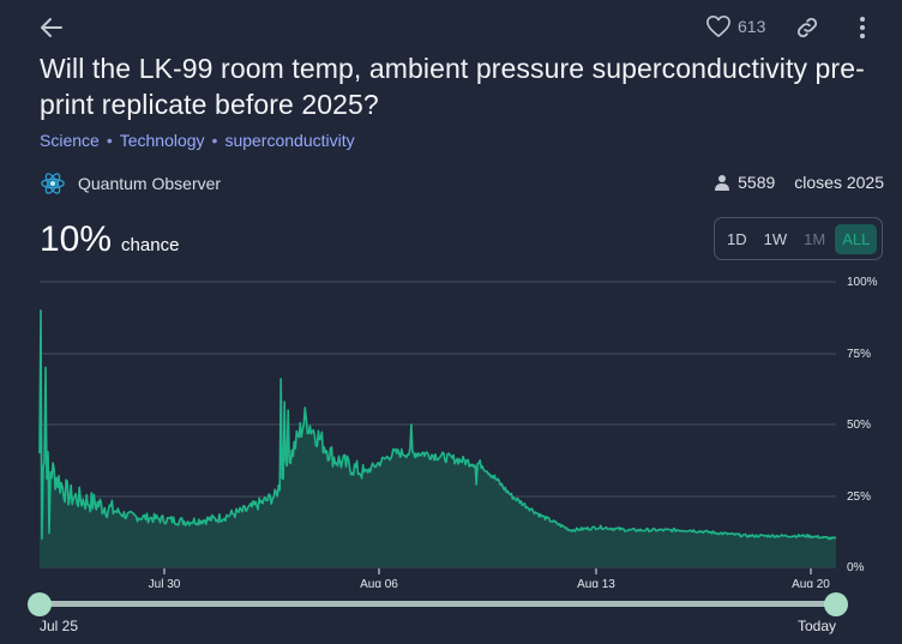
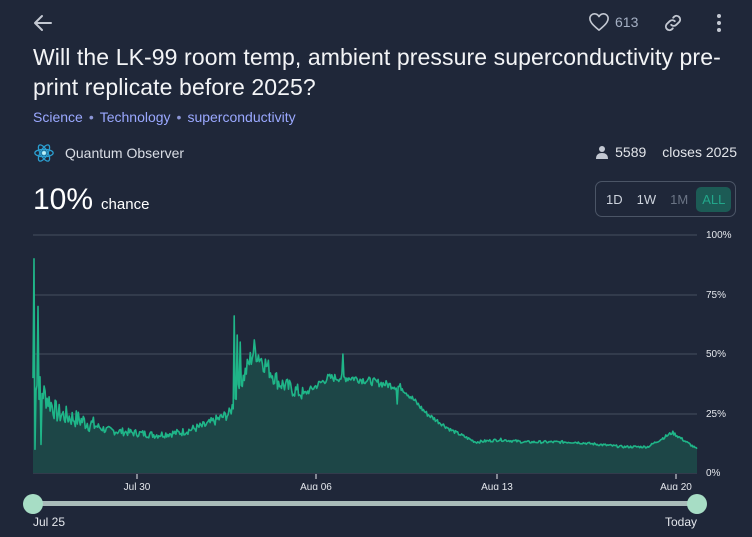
Aug 20: 11% -> 17%
